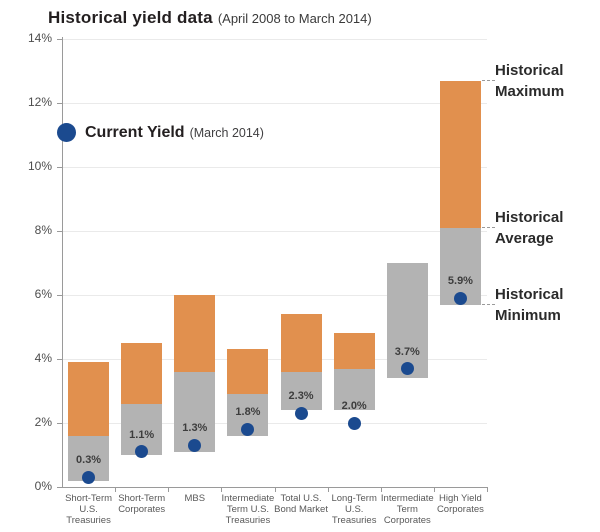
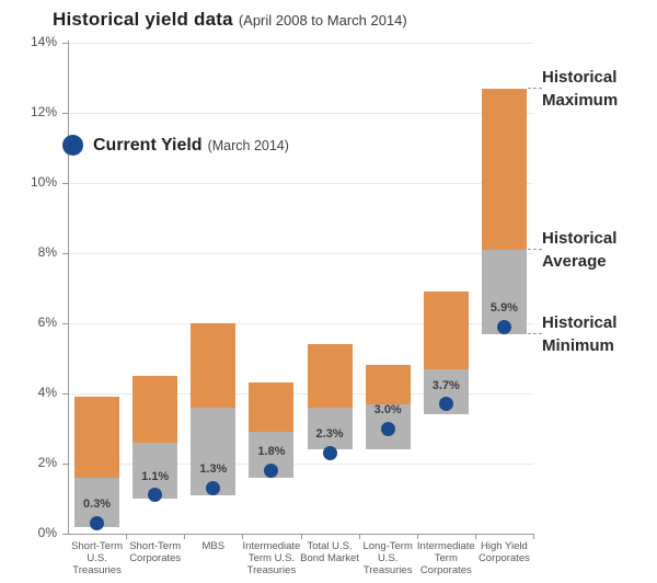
Current Yield (March 2014)/Long-Term U.S. Treasuries: 2.0% -> 3.0%
Historical Average/Intermediate Term Corporates: 7.0% -> 4.7%
